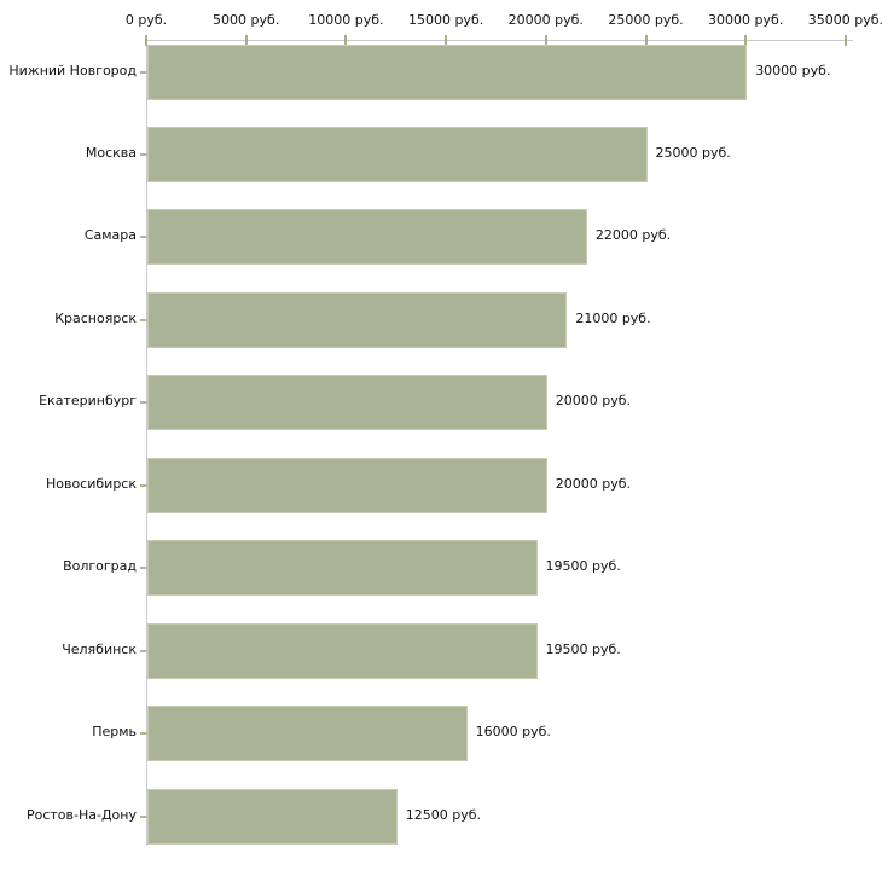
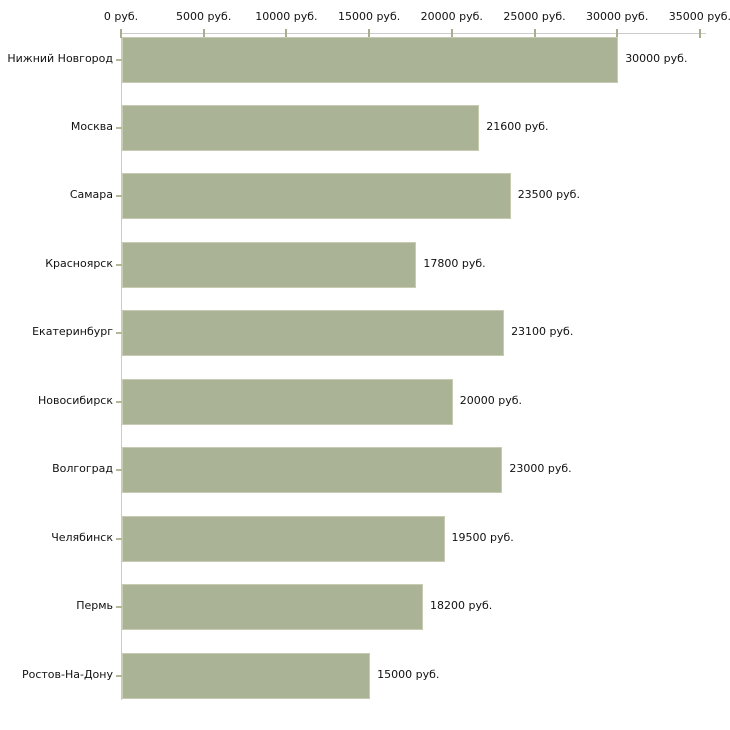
Москва: 25000 -> 21600
Самара: 22000 -> 23500
Красноярск: 21000 -> 17800
Екатеринбург: 20000 -> 23100
Волгоград: 19500 -> 23000
Пермь: 16000 -> 18200
Ростов-На-Дону: 12500 -> 15000
